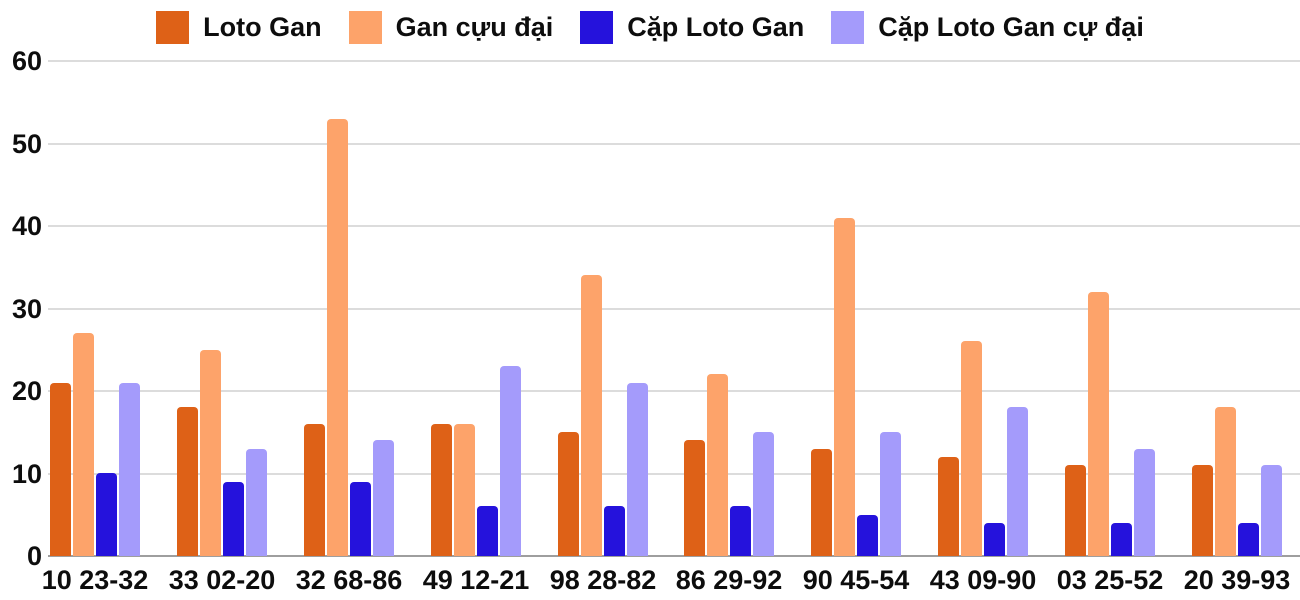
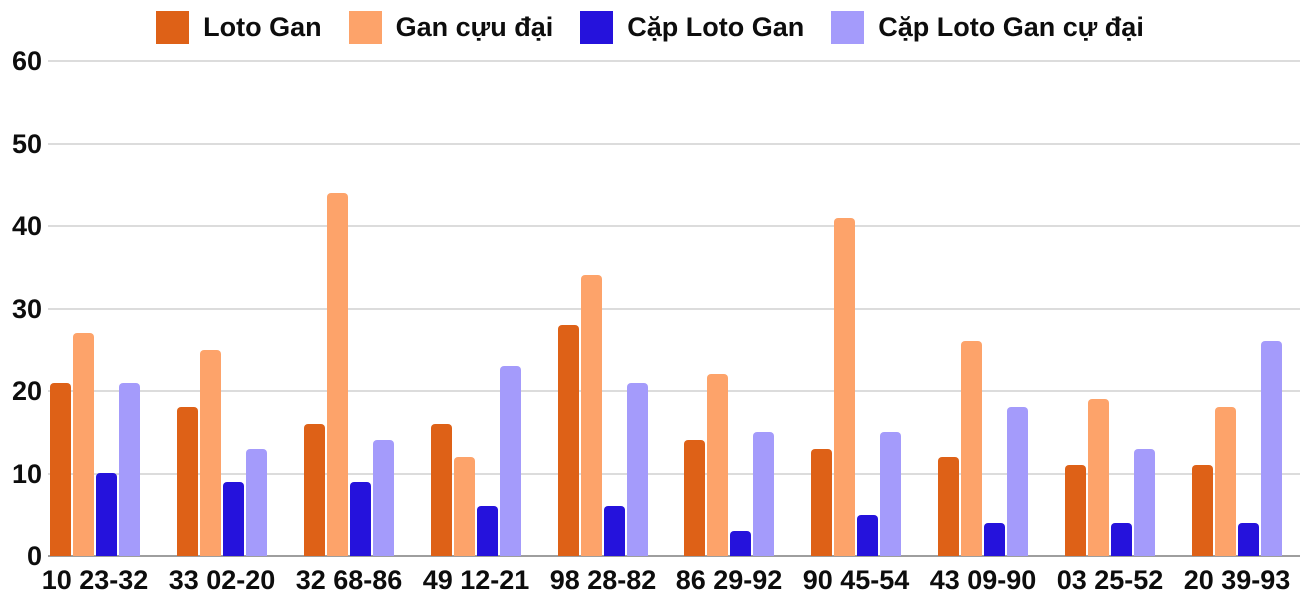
Gan cựu đại/32 68-86: 53 -> 44
Gan cựu đại/49 12-21: 16 -> 12
Loto Gan/98 28-82: 15 -> 28
Cặp Loto Gan/86 29-92: 6 -> 3
Gan cựu đại/03 25-52: 32 -> 19
Cặp Loto Gan cự đại/20 39-93: 11 -> 26
